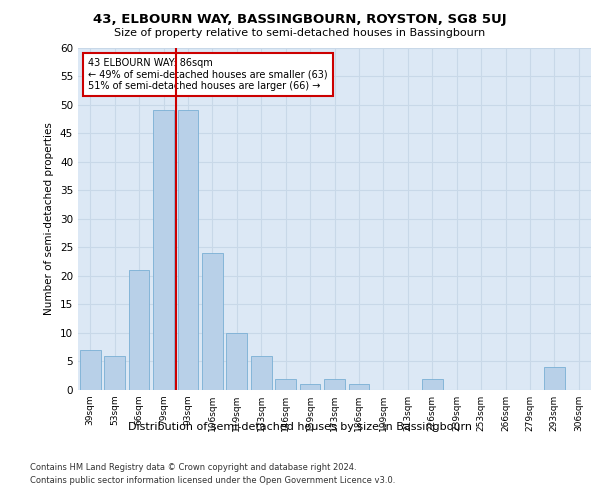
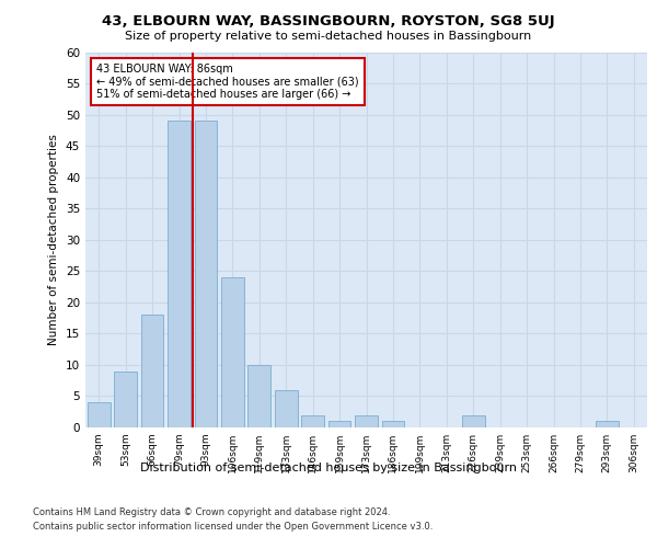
39sqm: 7 -> 4
53sqm: 6 -> 9
66sqm: 21 -> 18
293sqm: 4 -> 1
